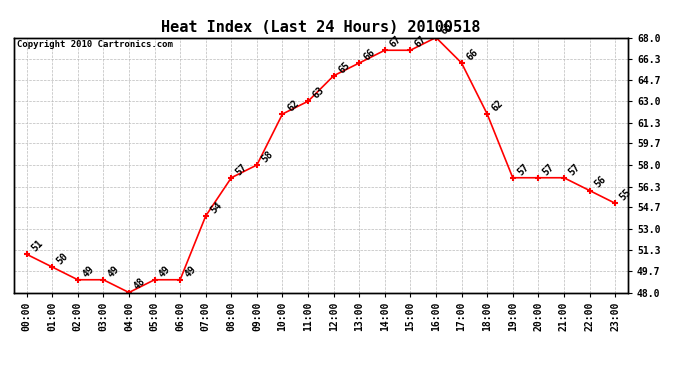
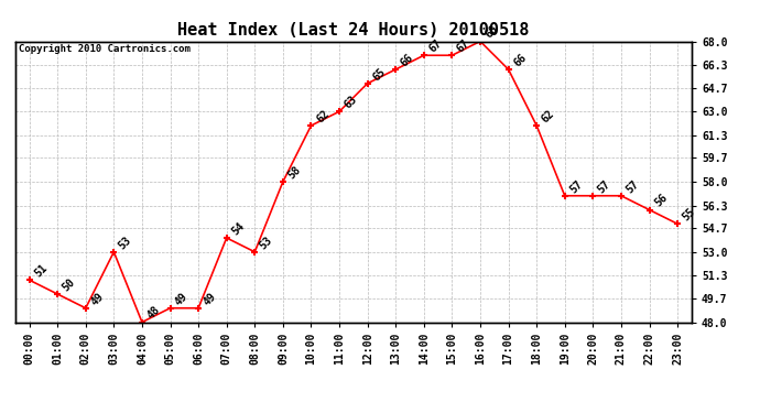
03:00: 49 -> 53
08:00: 57 -> 53
